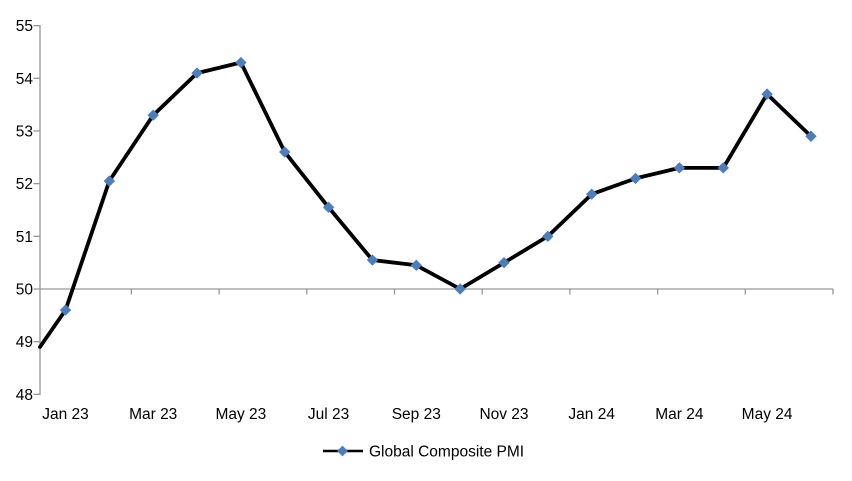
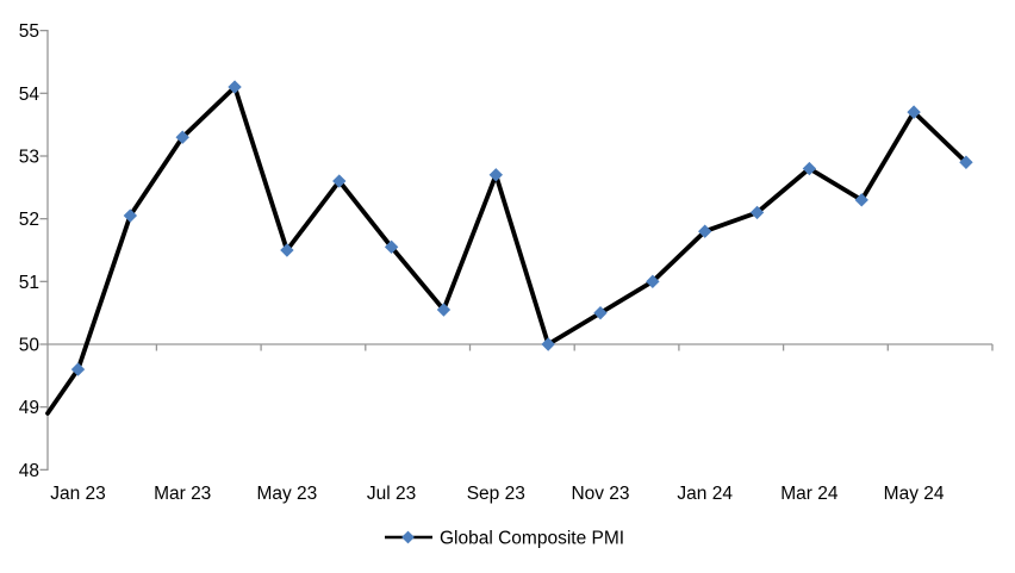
May 23: 54.3 -> 51.5
Sep 23: 50.5 -> 52.7
Mar 24: 52.3 -> 52.8
